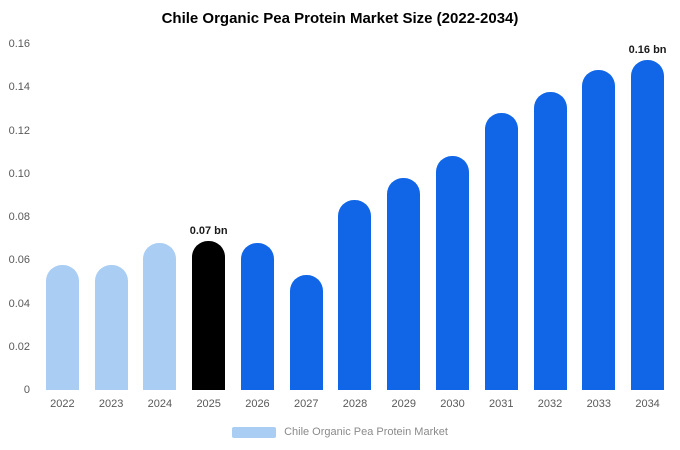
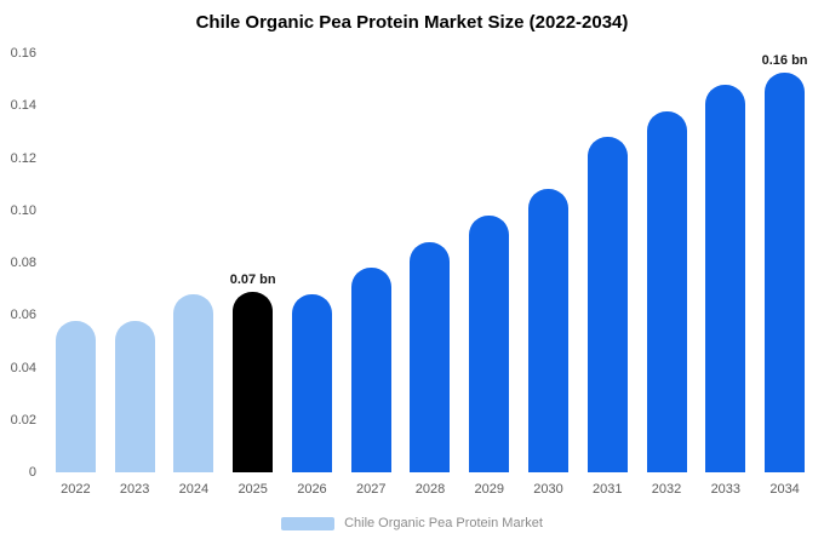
2027: 0.053 -> 0.078
